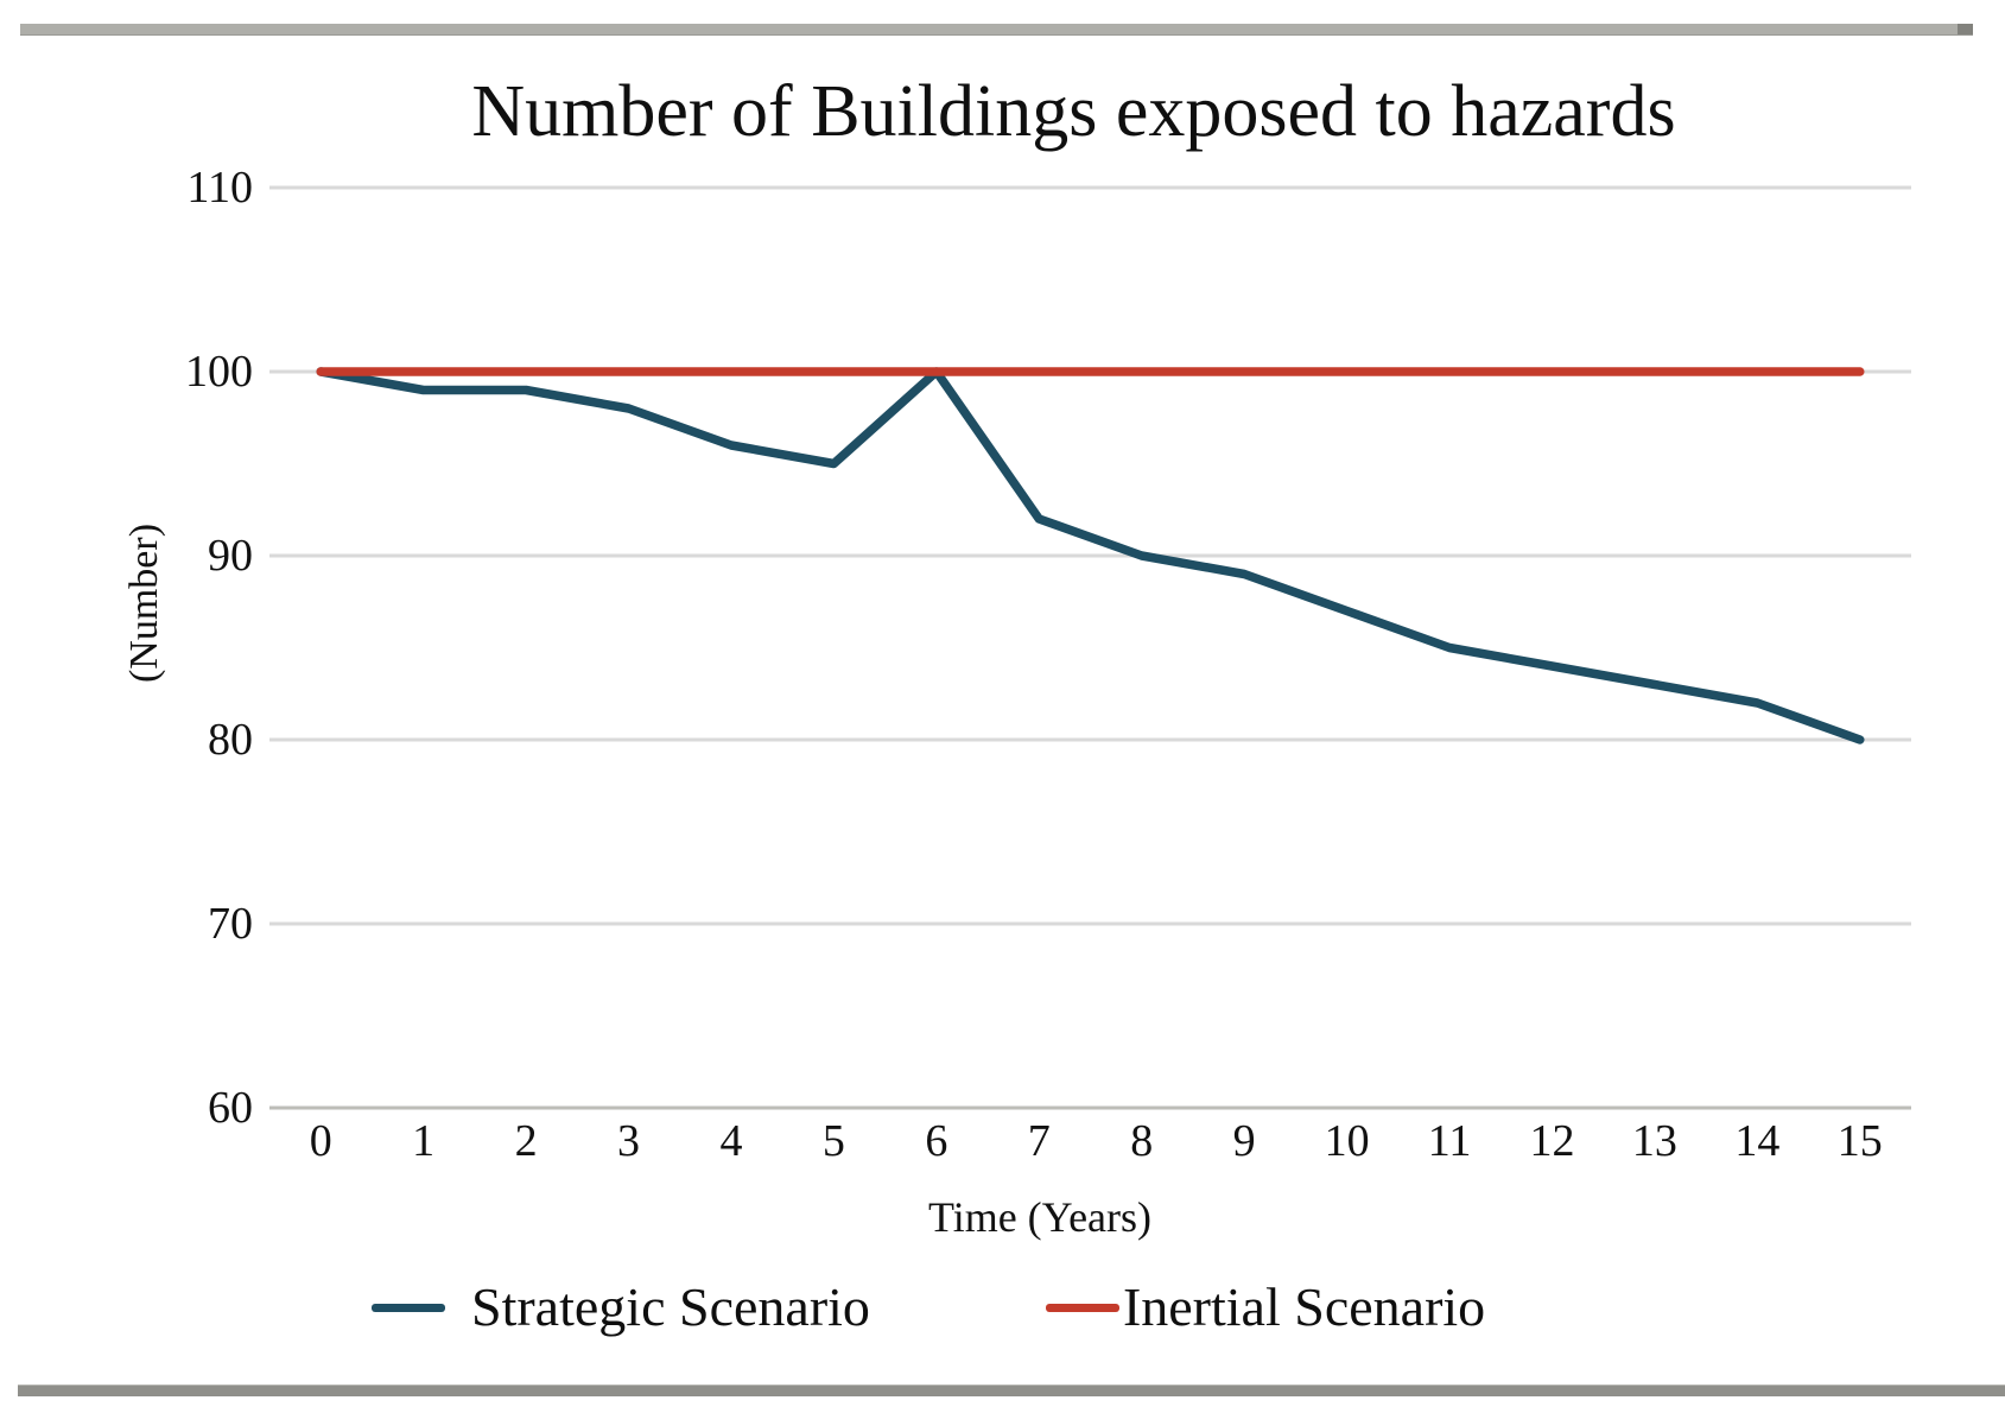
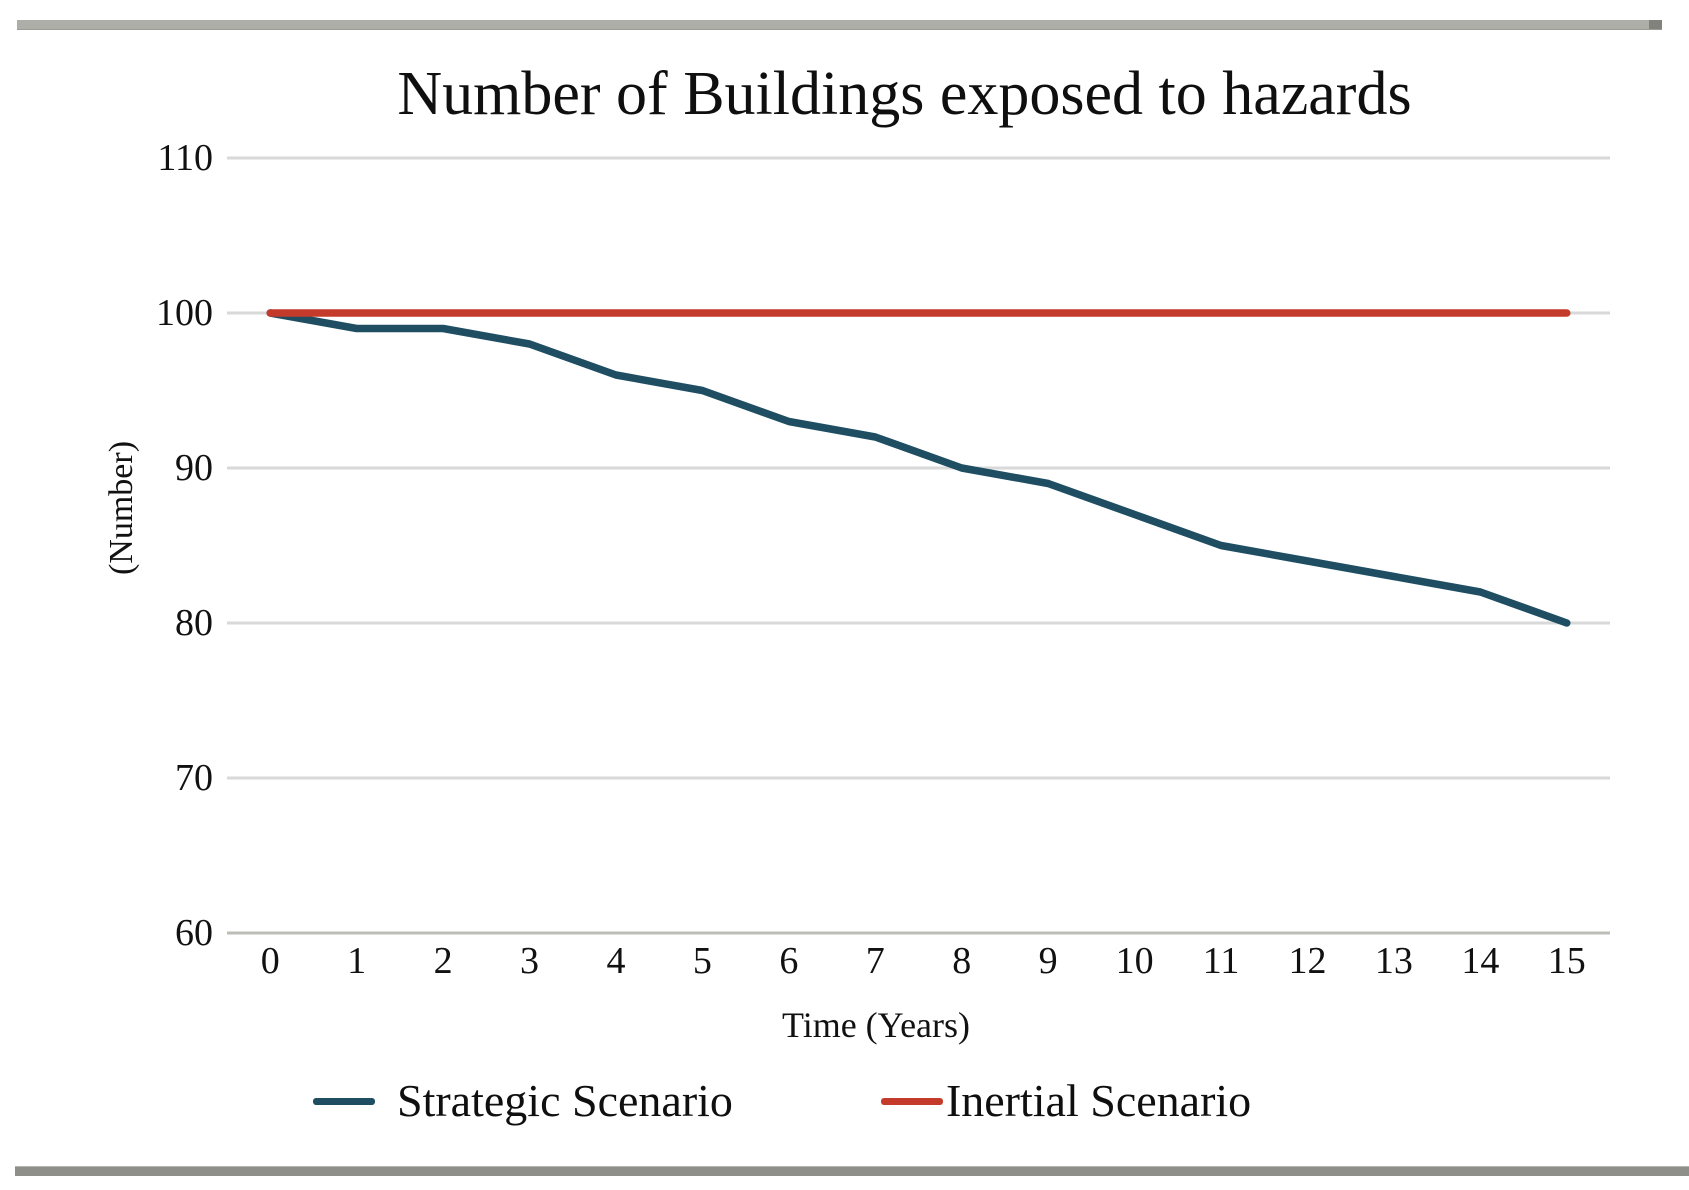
Strategic Scenario/6: 100 -> 93
